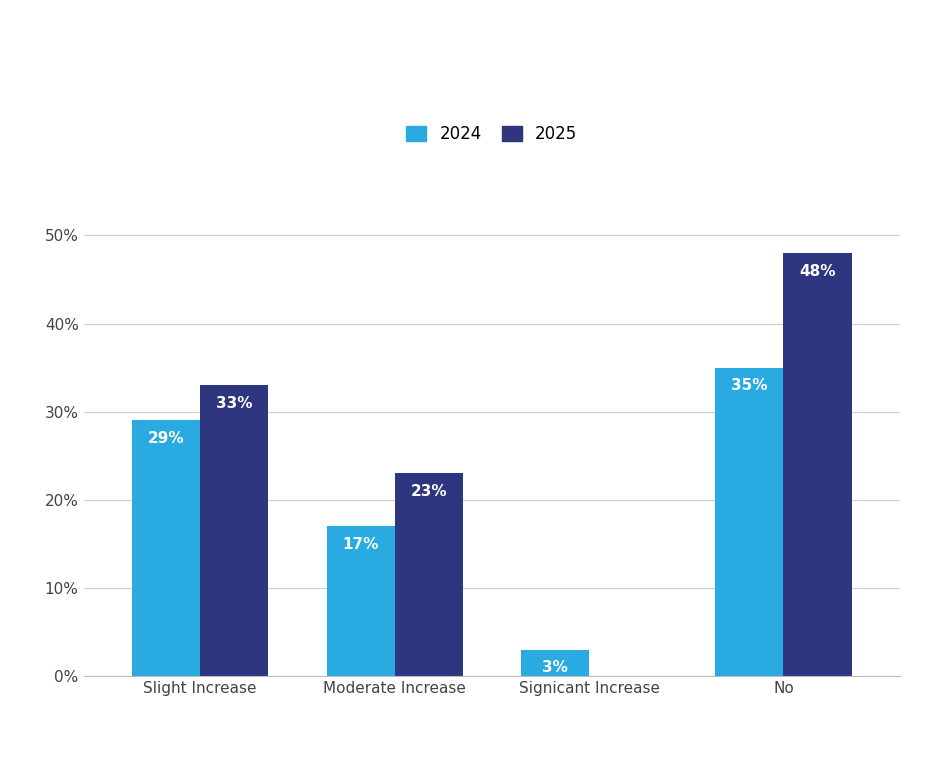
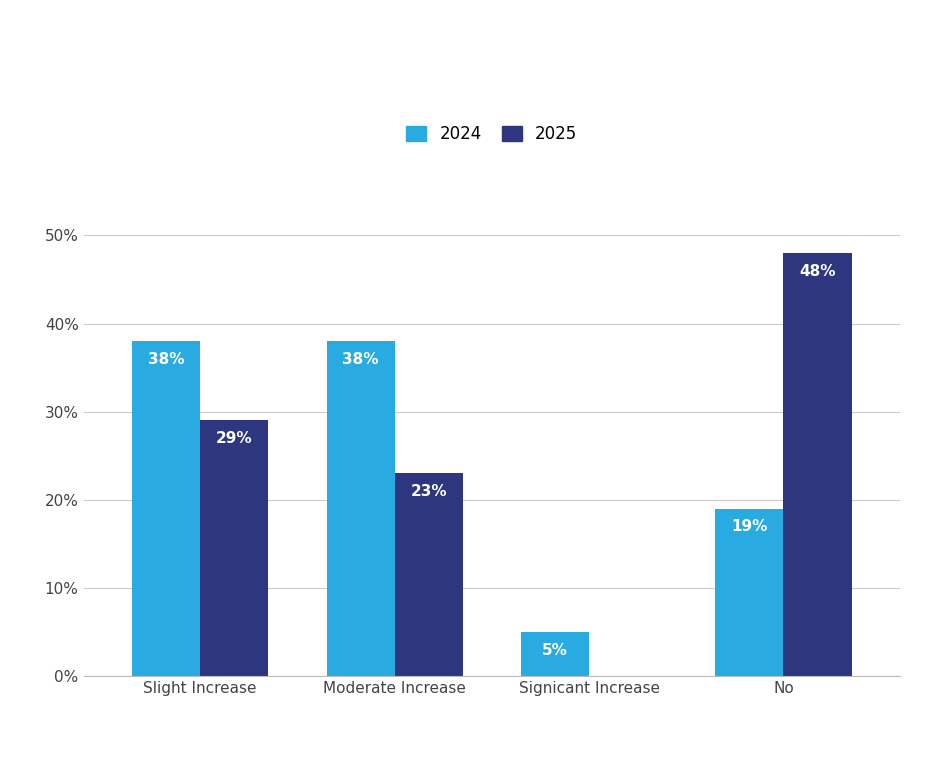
2024/Slight Increase: 29% -> 38%
2025/Slight Increase: 33% -> 29%
2024/Moderate Increase: 17% -> 38%
2024/Signicant Increase: 3% -> 5%
2024/No: 35% -> 19%
